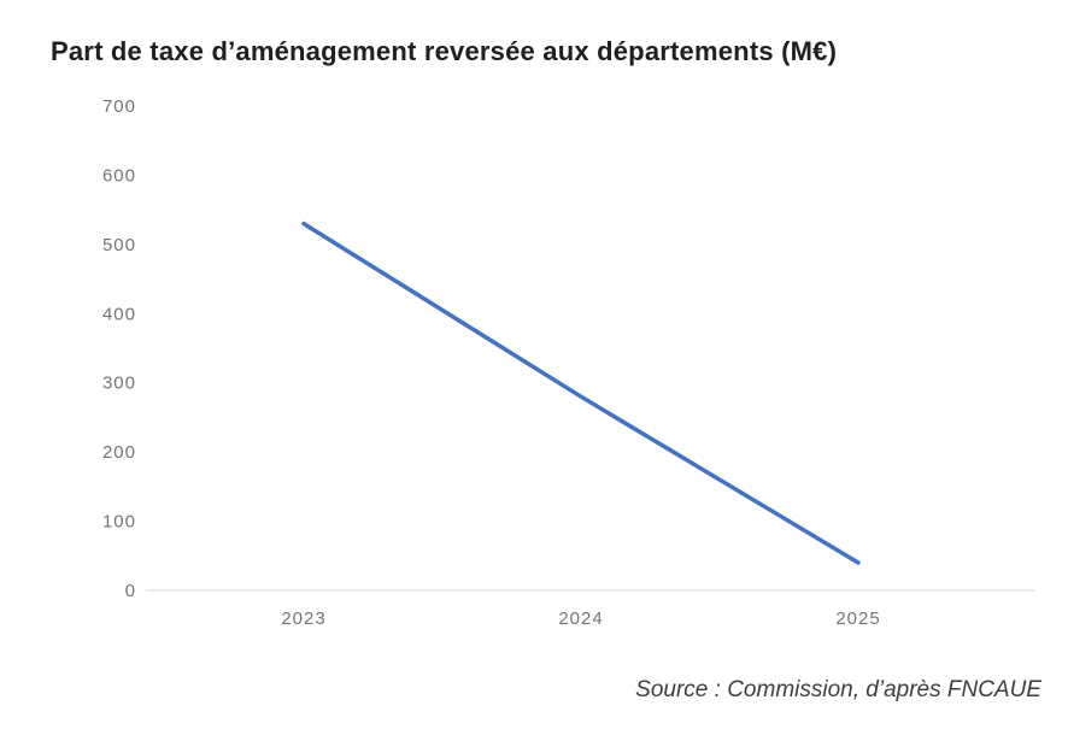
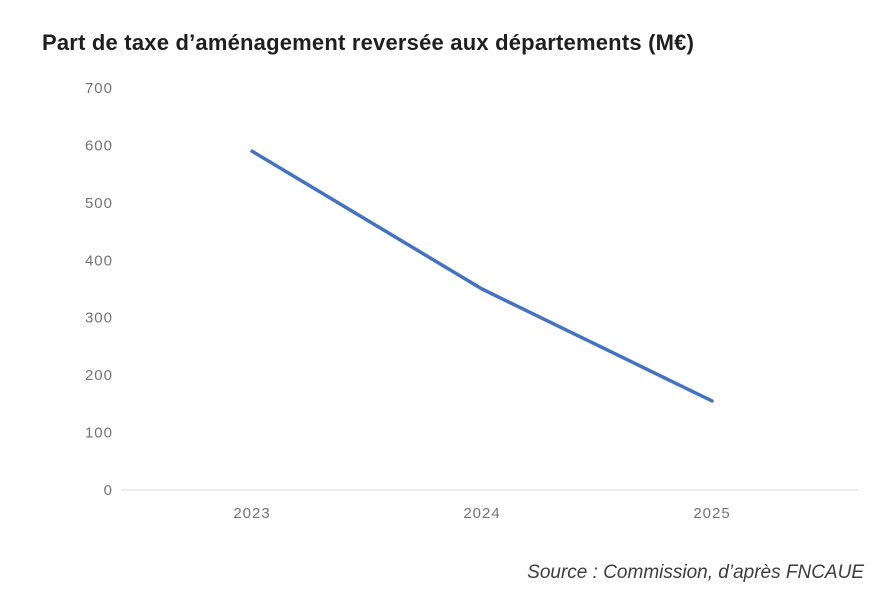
2023: 530 -> 590
2024: 280 -> 350
2025: 40 -> 160
